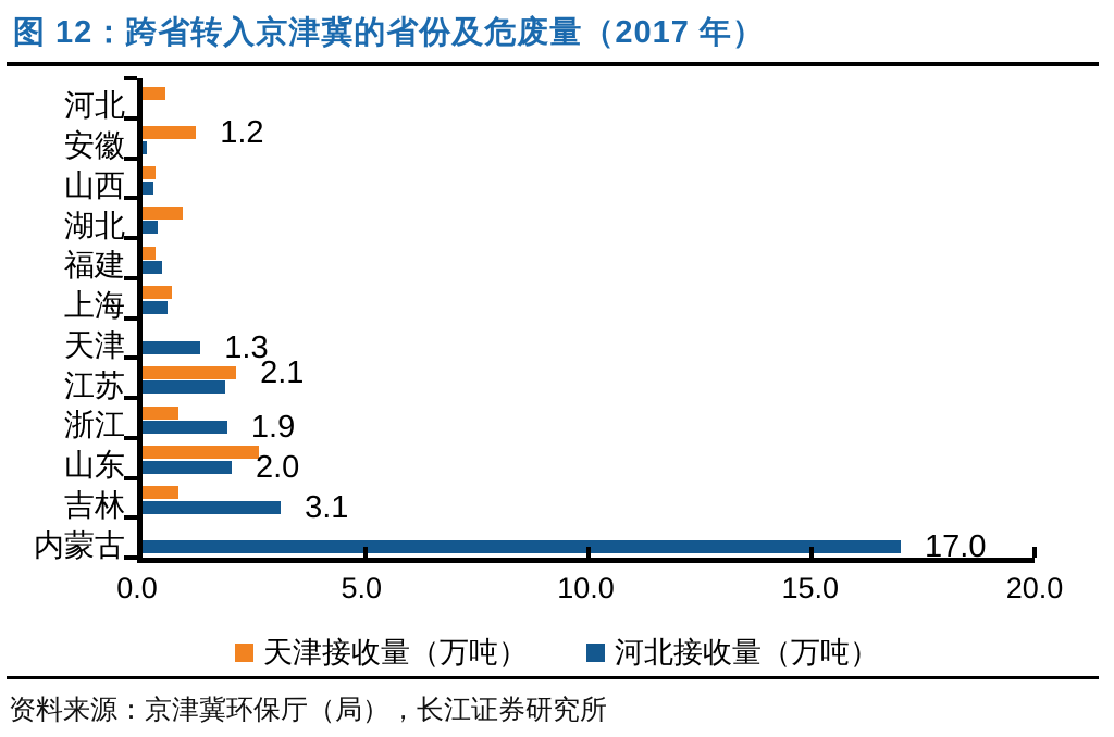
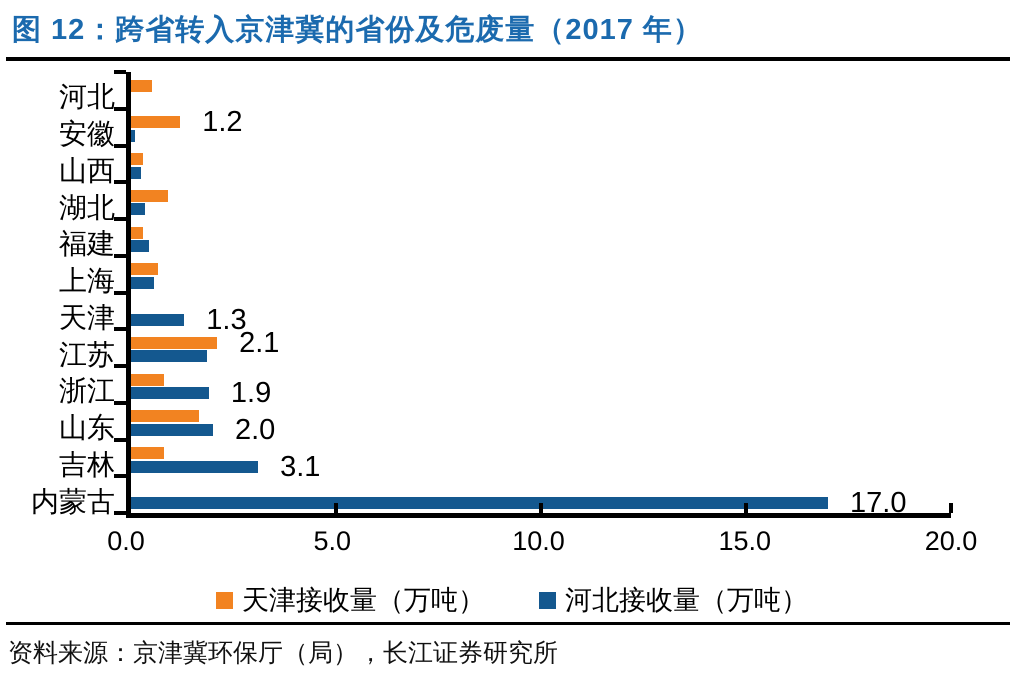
天津接收量（万吨）/山东: 2.6 -> 1.6
